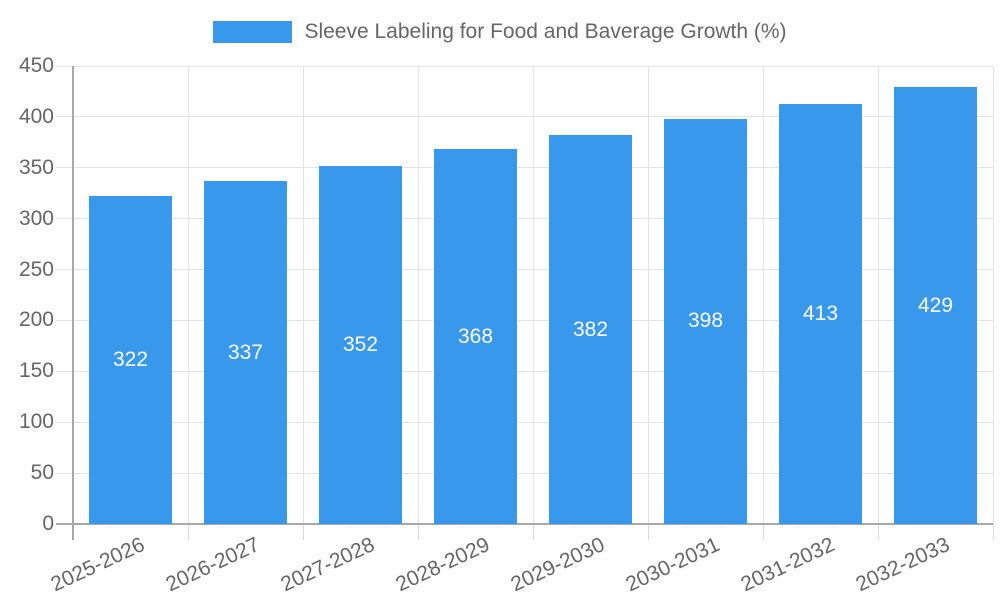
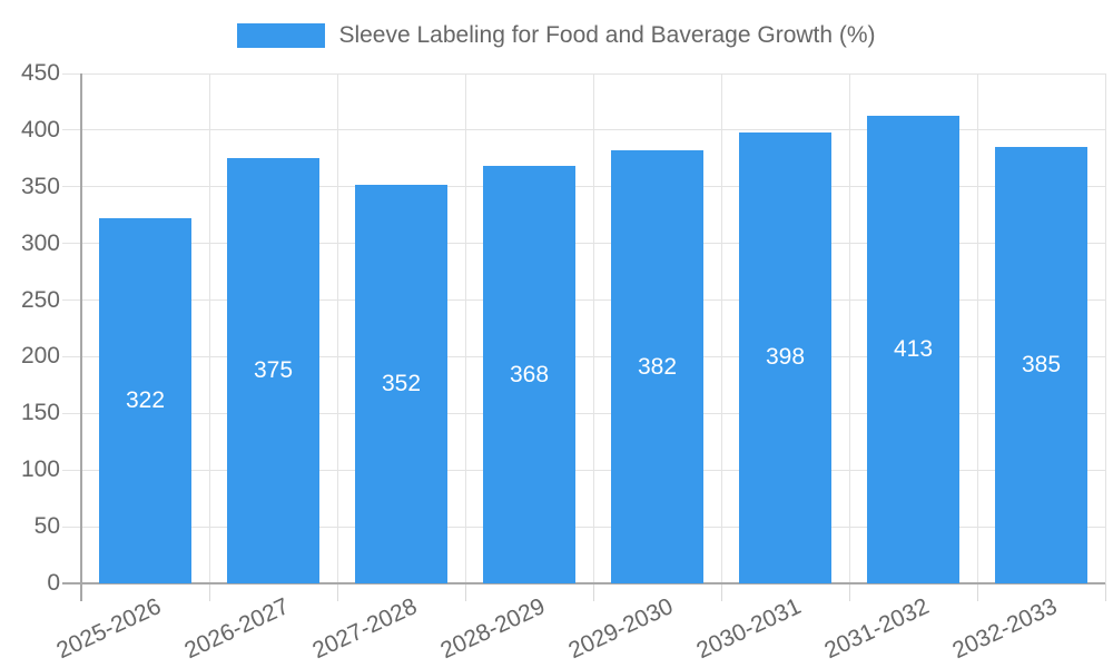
2026-2027: 337 -> 375
2032-2033: 429 -> 385
